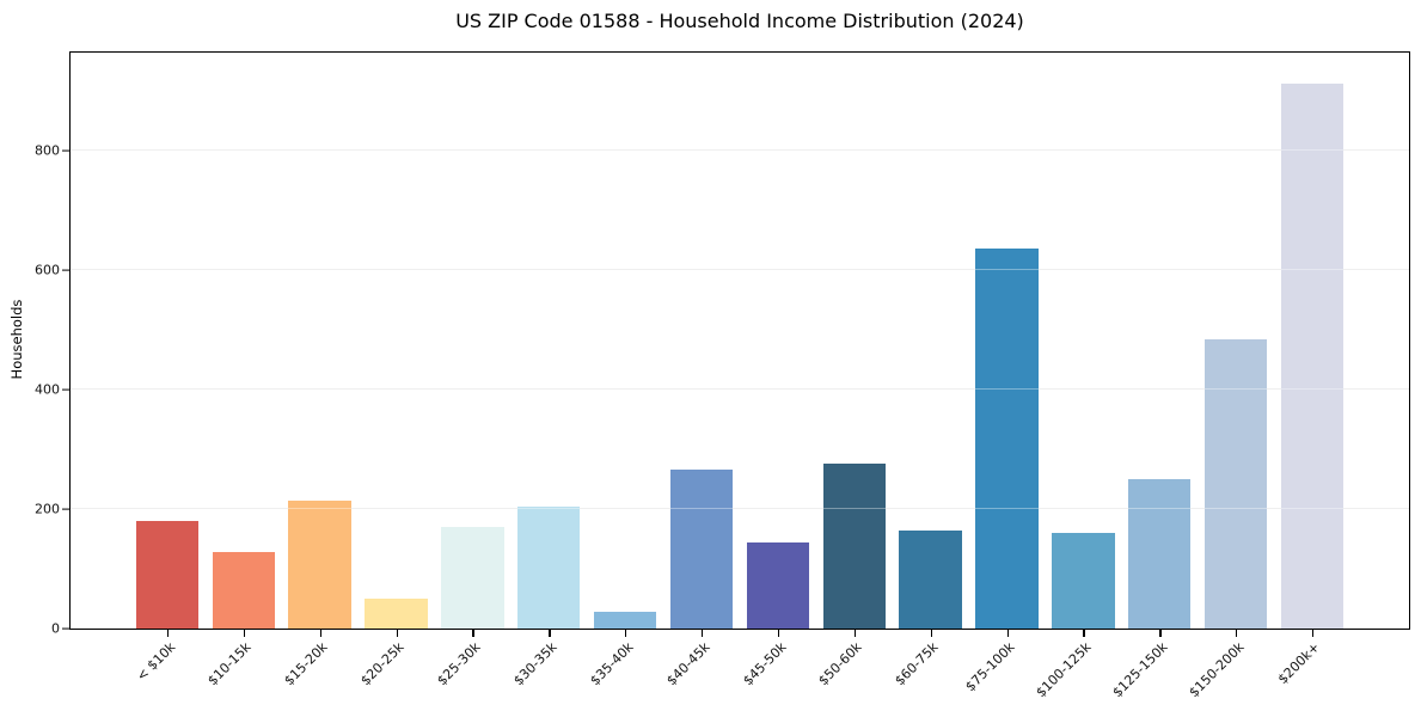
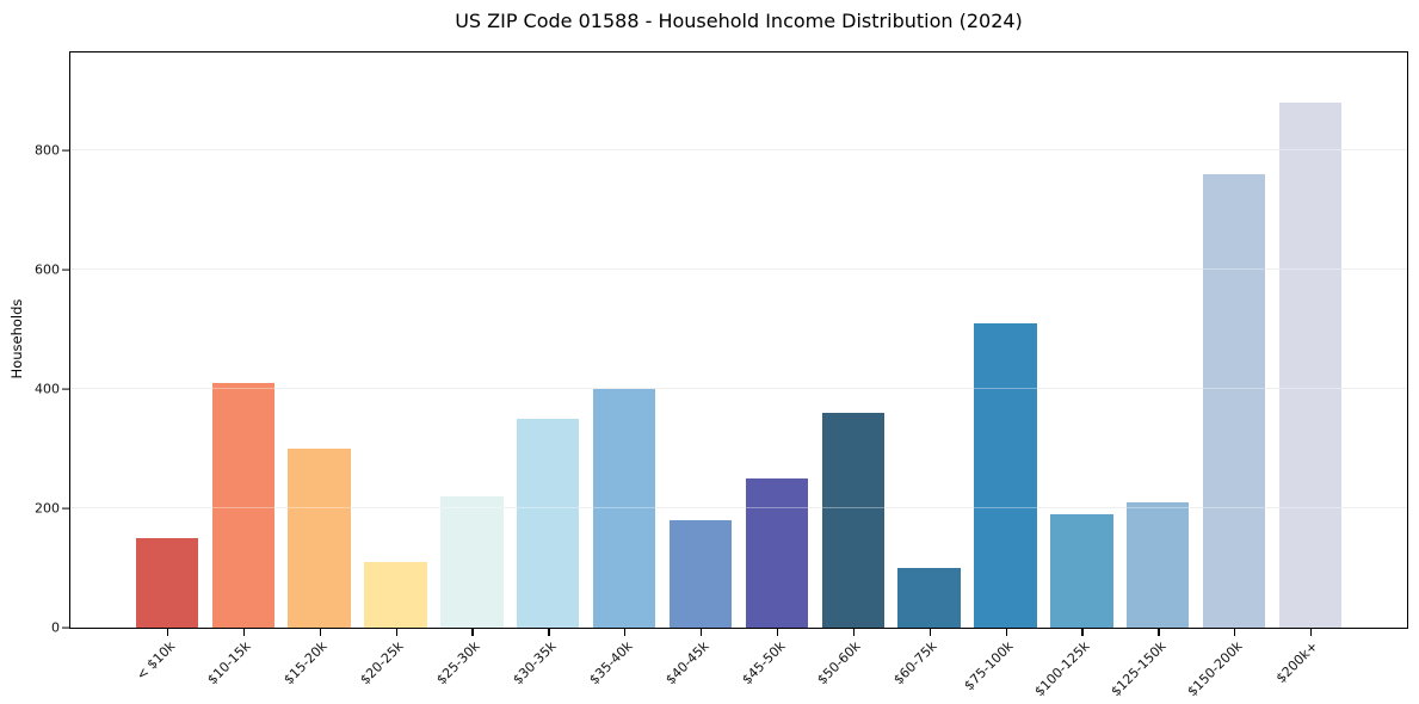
< $10k: 180 -> 150
$10-15k: 130 -> 410
$15-20k: 220 -> 300
$20-25k: 50 -> 110
$25-30k: 170 -> 220
$30-35k: 200 -> 350
$35-40k: 30 -> 400
$40-45k: 270 -> 180
$45-50k: 140 -> 250
$50-60k: 280 -> 360
$60-75k: 160 -> 100
$75-100k: 640 -> 510
$100-125k: 160 -> 190
$125-150k: 250 -> 210
$150-200k: 480 -> 760
$200k+: 910 -> 880
